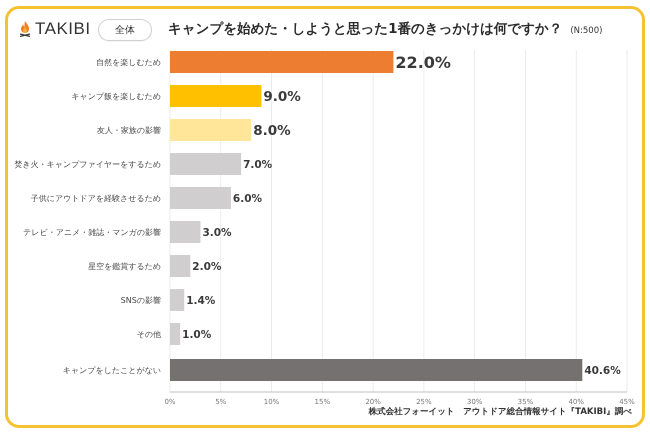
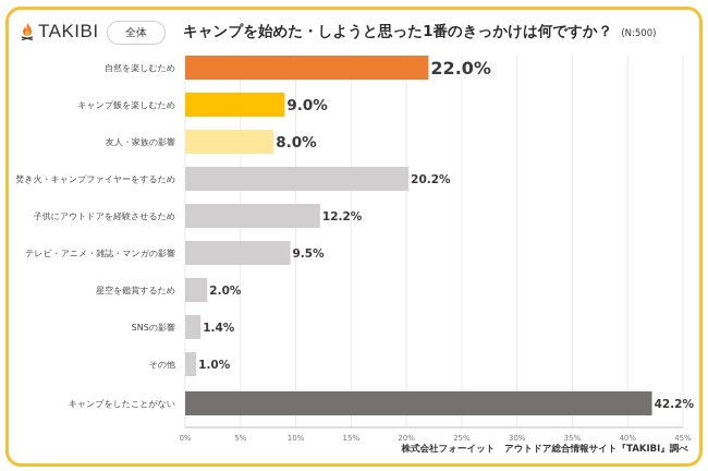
焚き火・キャンプファイヤーをするため: 7.0% -> 20.2%
子供にアウトドアを経験させるため: 6.0% -> 12.2%
テレビ・アニメ・雑誌・マンガの影響: 3.0% -> 9.5%
キャンプをしたことがない: 40.6% -> 42.2%
